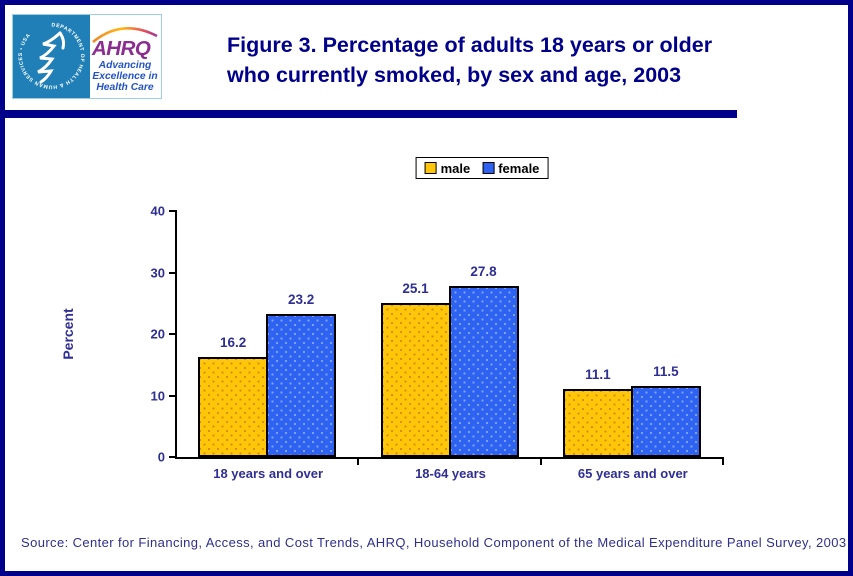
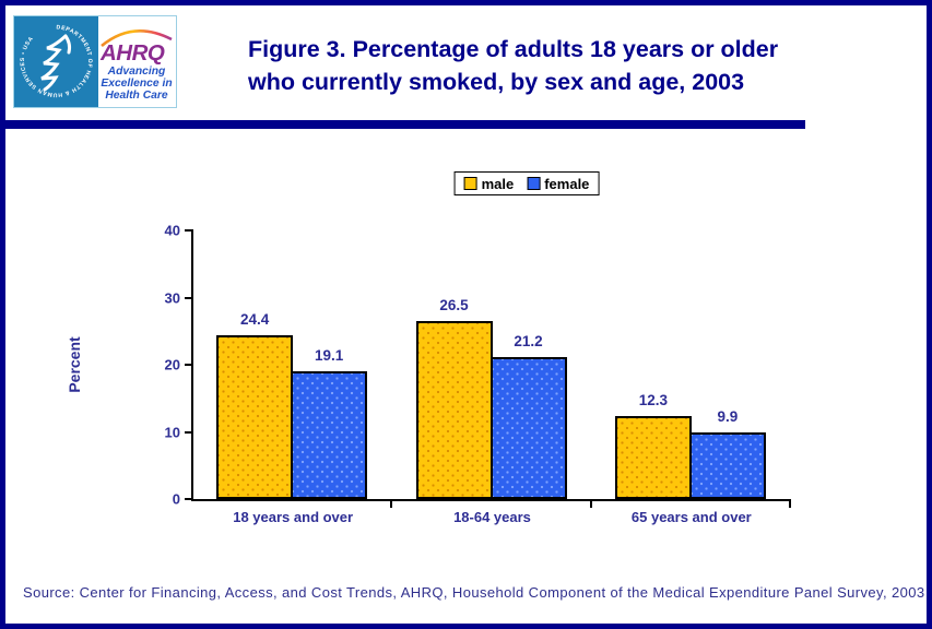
male/18 years and over: 16.2 -> 24.4
female/18 years and over: 23.2 -> 19.1
male/18-64 years: 25.1 -> 26.5
female/18-64 years: 27.8 -> 21.2
male/65 years and over: 11.1 -> 12.3
female/65 years and over: 11.5 -> 9.9
